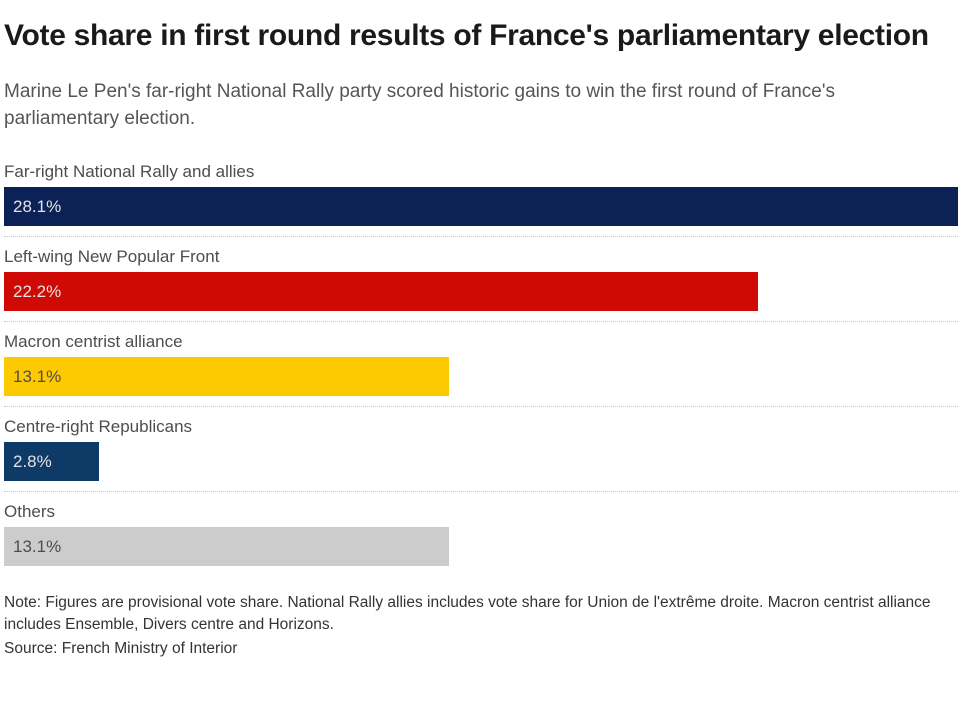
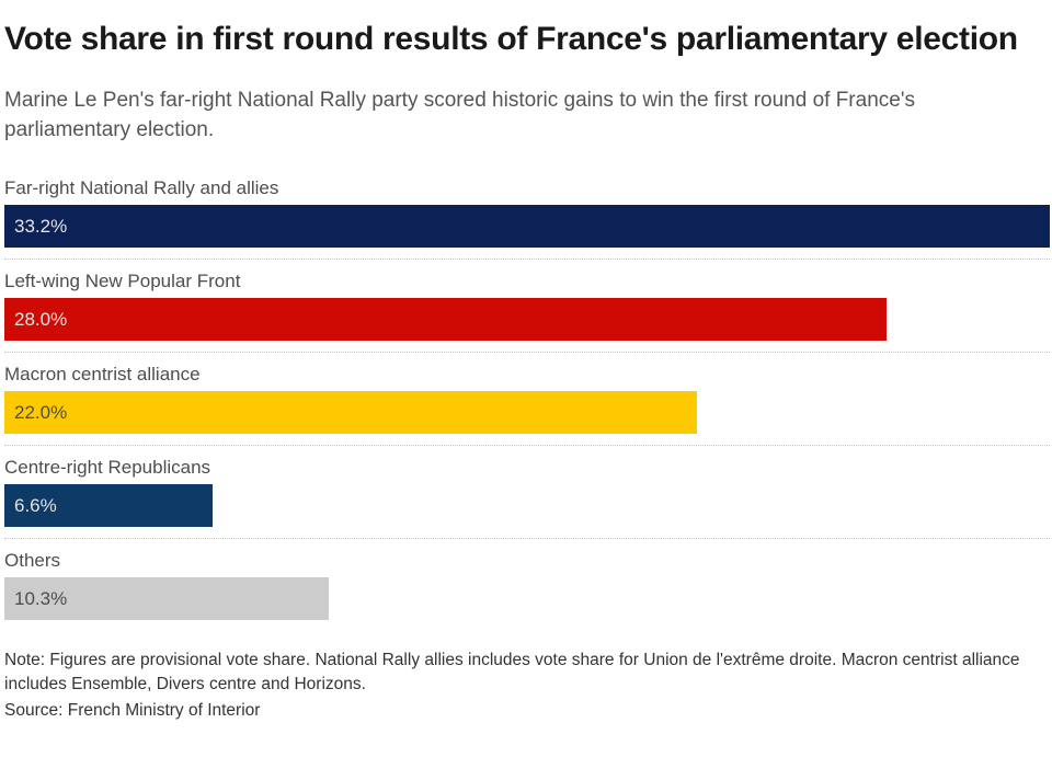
Far-right National Rally and allies: 28.1% -> 33.2%
Left-wing New Popular Front: 22.2% -> 28.0%
Macron centrist alliance: 13.1% -> 22.0%
Centre-right Republicans: 2.8% -> 6.6%
Others: 13.1% -> 10.3%
